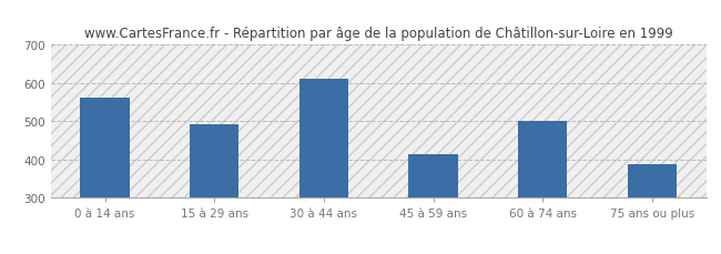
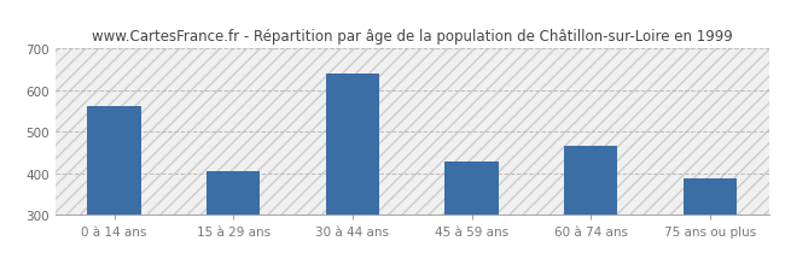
15 à 29 ans: 493 -> 405
30 à 44 ans: 611 -> 640
45 à 59 ans: 415 -> 430
60 à 74 ans: 500 -> 465
